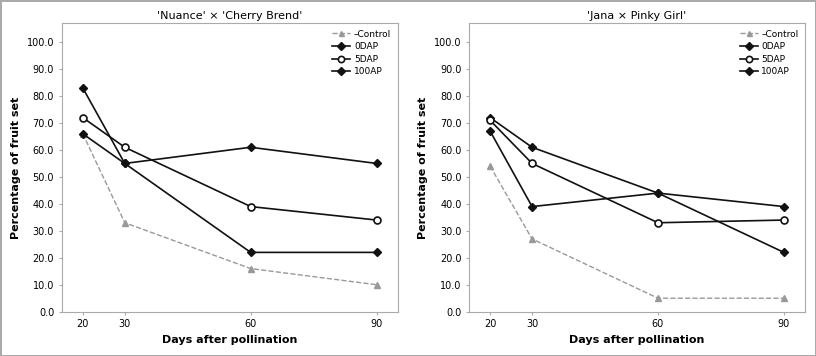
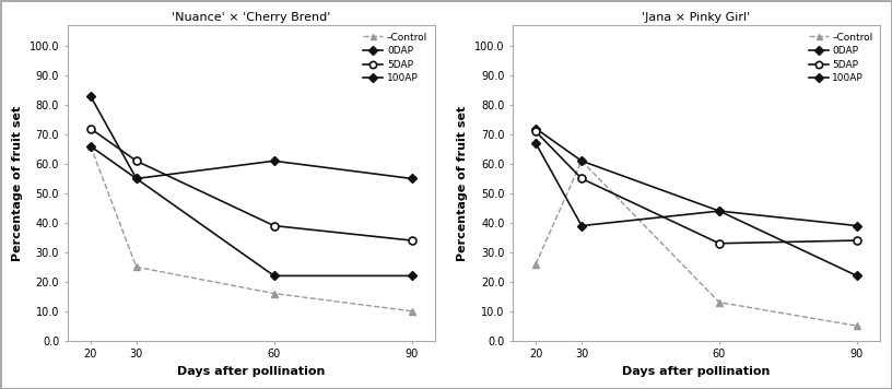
'Nuance' × 'Cherry Brend'/–Control/30: 33 -> 25
'Jana × Pinky Girl'/–Control/20: 54 -> 26
'Jana × Pinky Girl'/–Control/30: 27 -> 61
'Jana × Pinky Girl'/–Control/60: 5 -> 13
